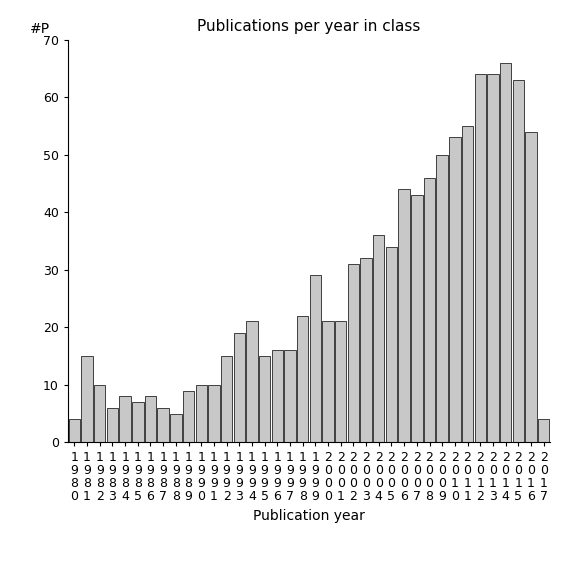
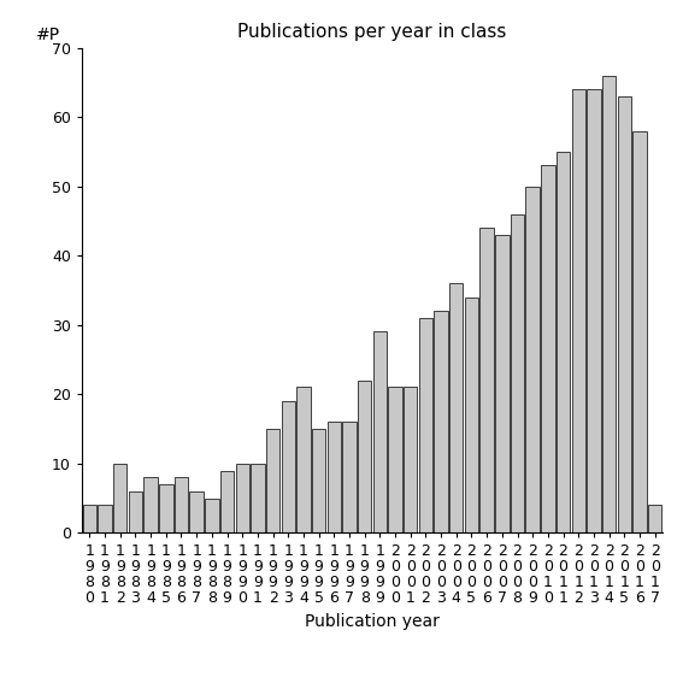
1 9 8 1: 15 -> 4
2 0 1 6: 54 -> 58
